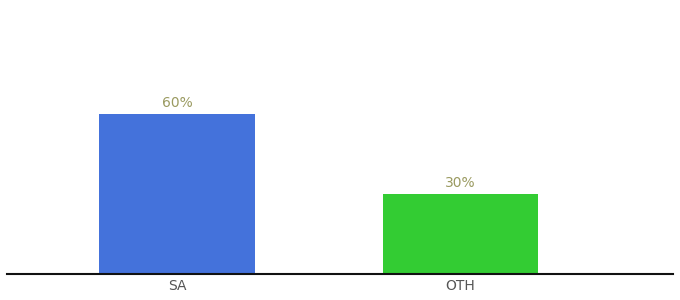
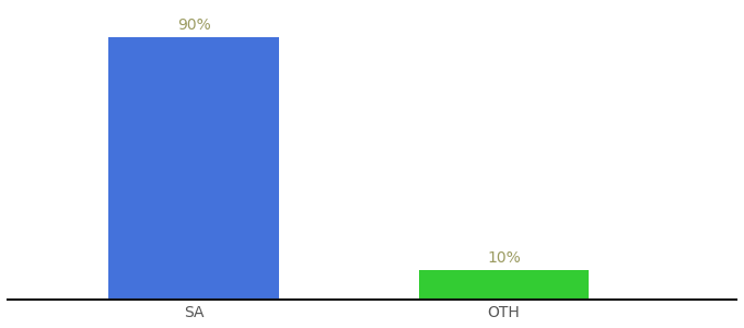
SA: 60% -> 90%
OTH: 30% -> 10%
